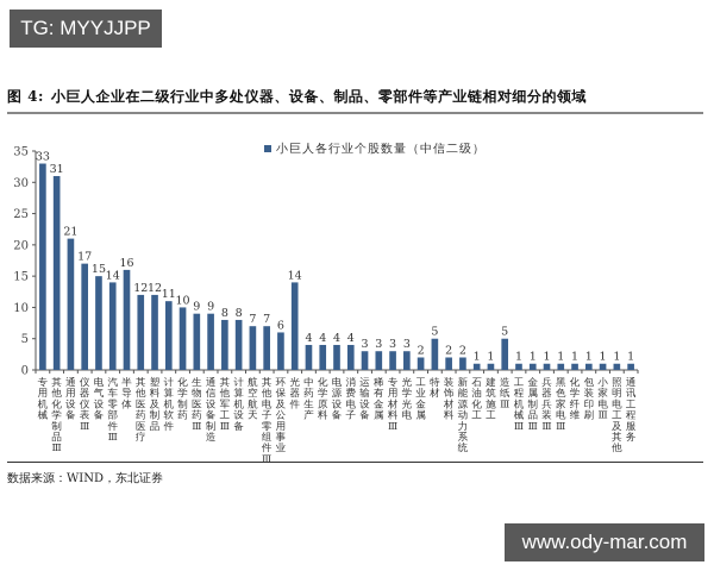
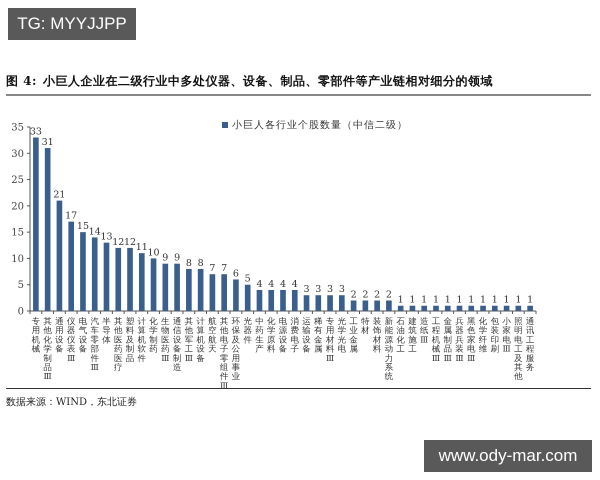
半导体: 16 -> 13
光器件: 14 -> 5
特材: 5 -> 2
造纸Ⅲ: 5 -> 1
